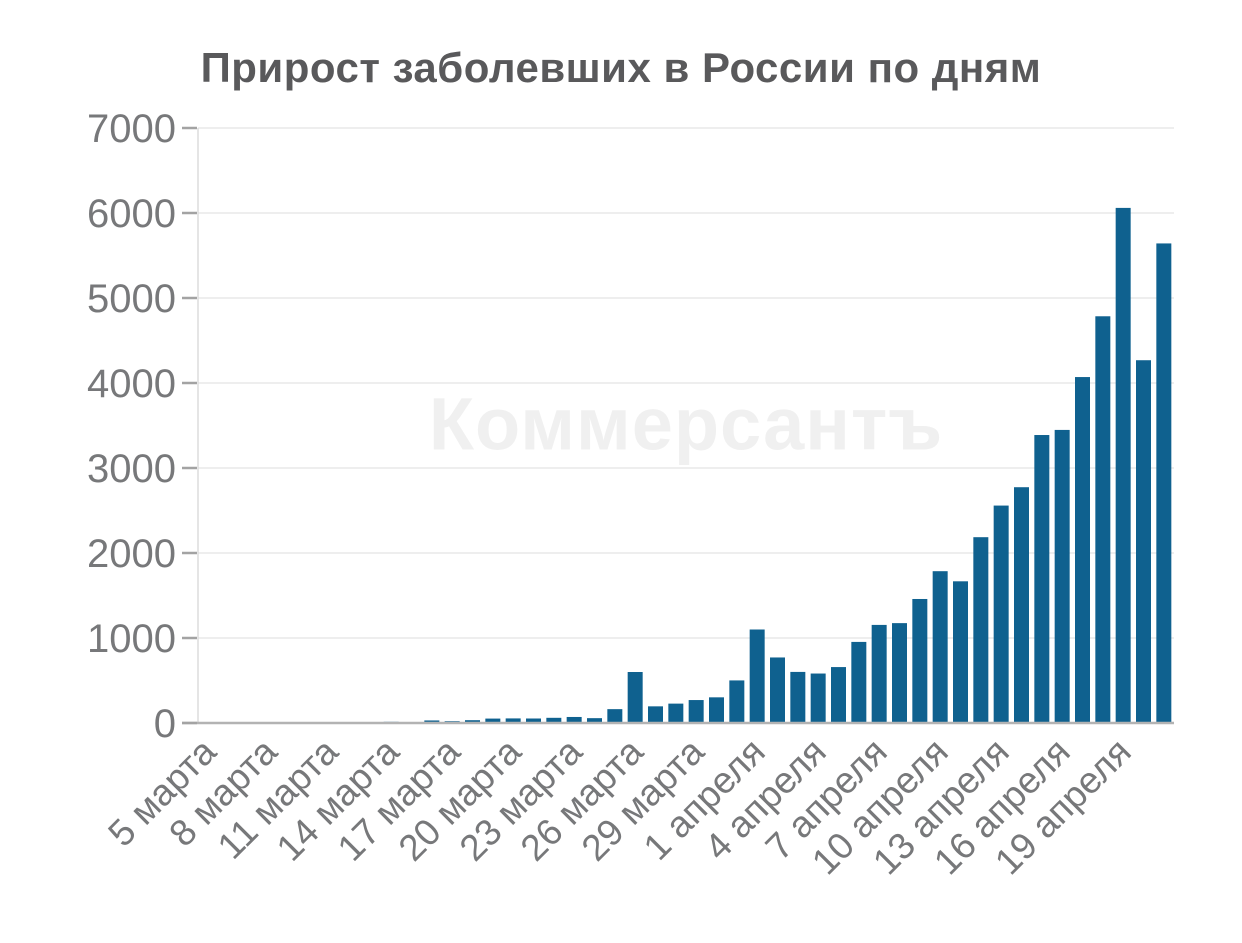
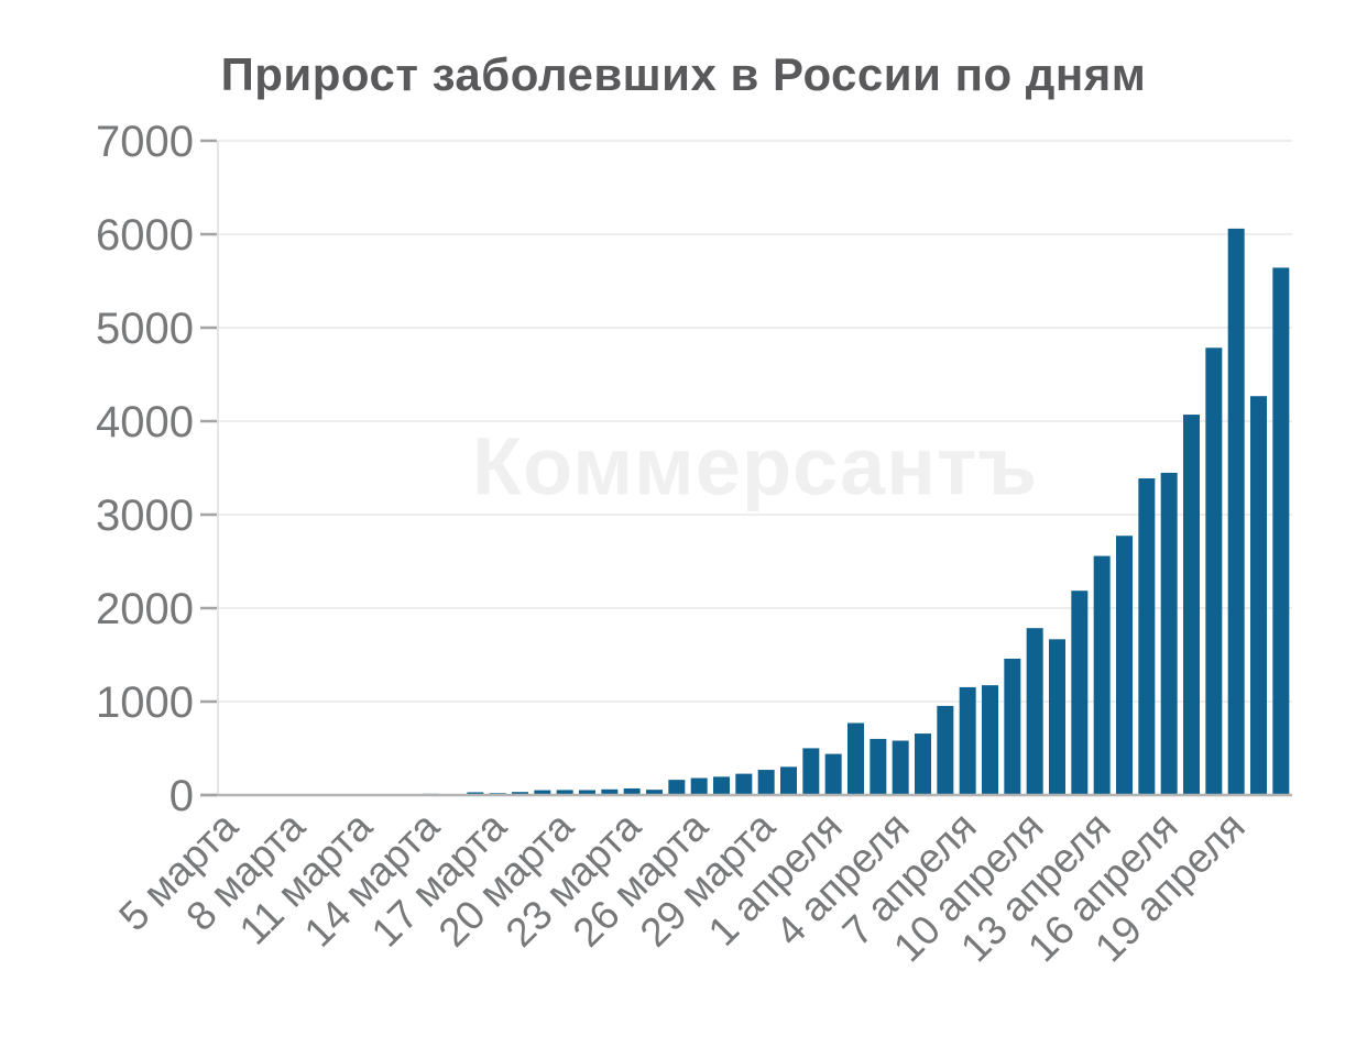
26 марта: 600 -> 200
1 апреля: 1100 -> 400
